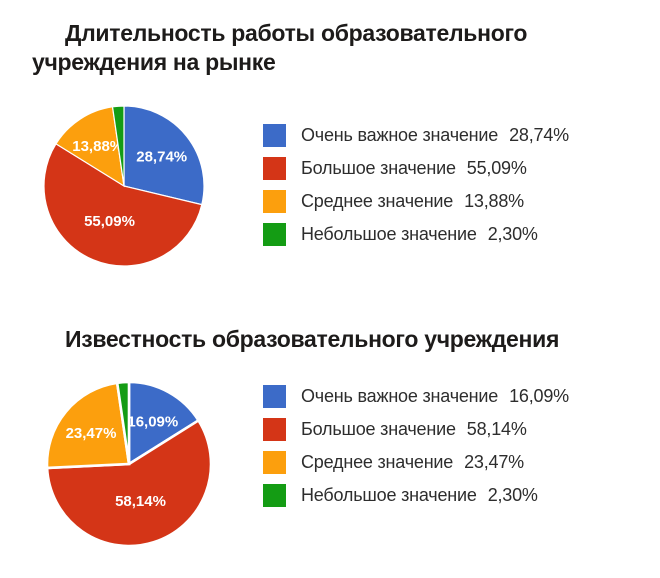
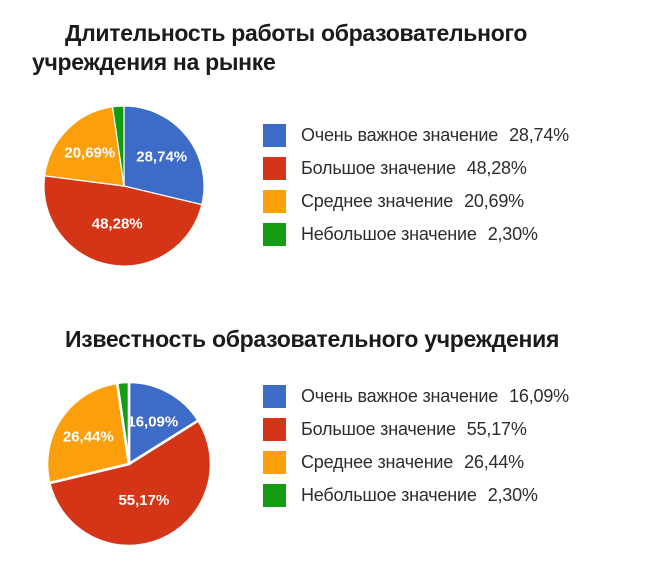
Длительность работы образовательного учреждения на рынке/Большое значение: 55,09% -> 48,28%
Длительность работы образовательного учреждения на рынке/Среднее значение: 13,88% -> 20,69%
Известность образовательного учреждения/Большое значение: 58,14% -> 55,17%
Известность образовательного учреждения/Среднее значение: 23,47% -> 26,44%
